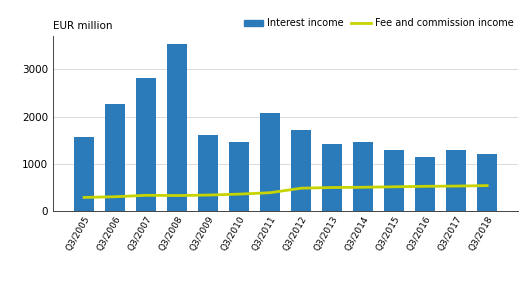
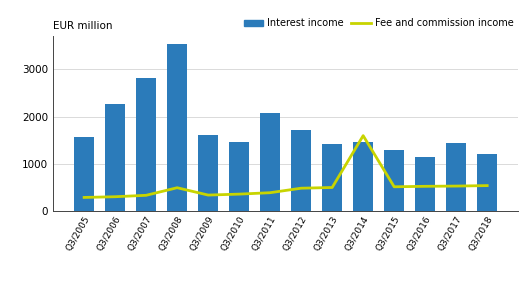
Fee and commission income/Q3/2008: 340 -> 500
Fee and commission income/Q3/2014: 510 -> 1600
Interest income/Q3/2017: 1290 -> 1450
